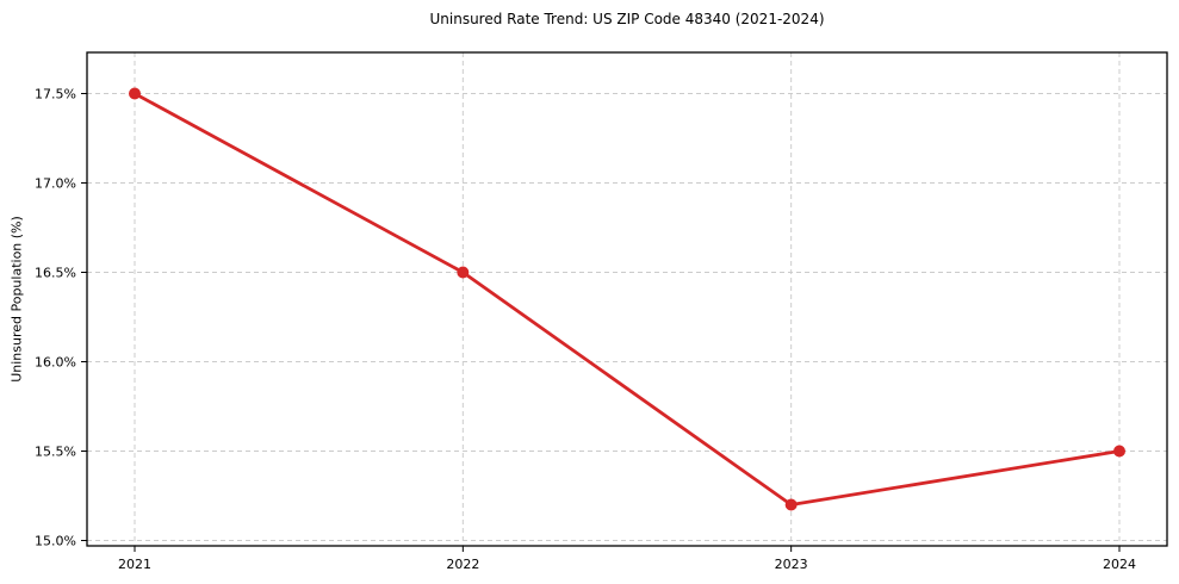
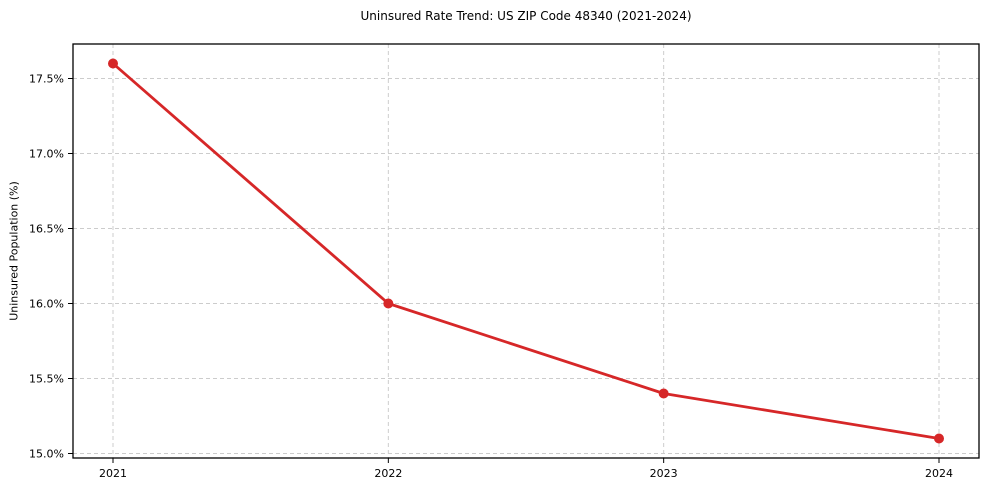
2021: 17.5% -> 17.6%
2022: 16.5% -> 16.0%
2023: 15.2% -> 15.4%
2024: 15.5% -> 15.1%
